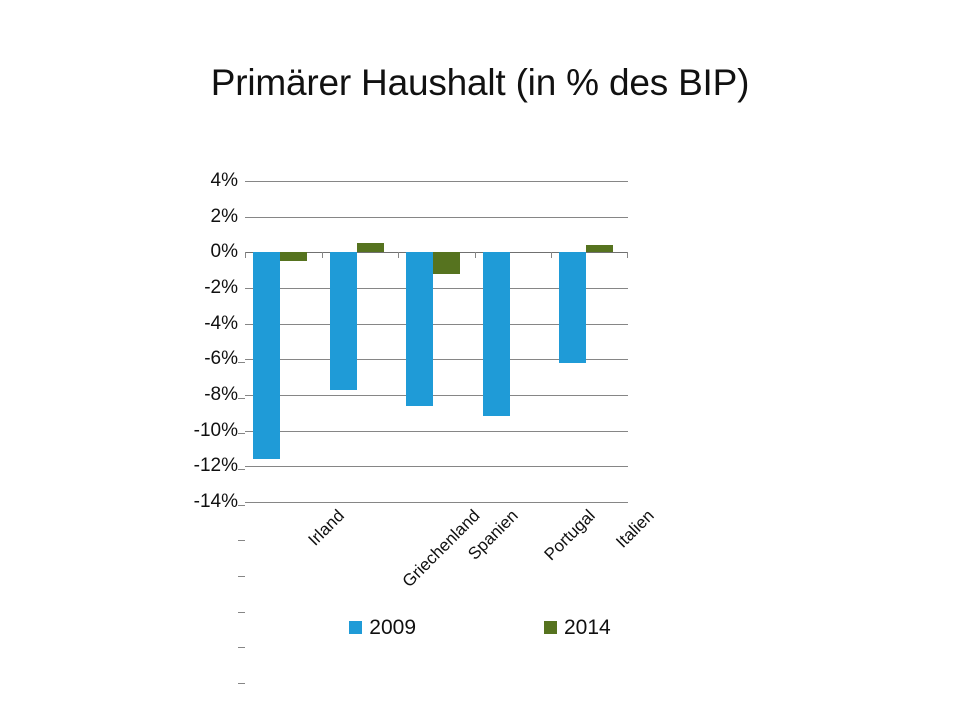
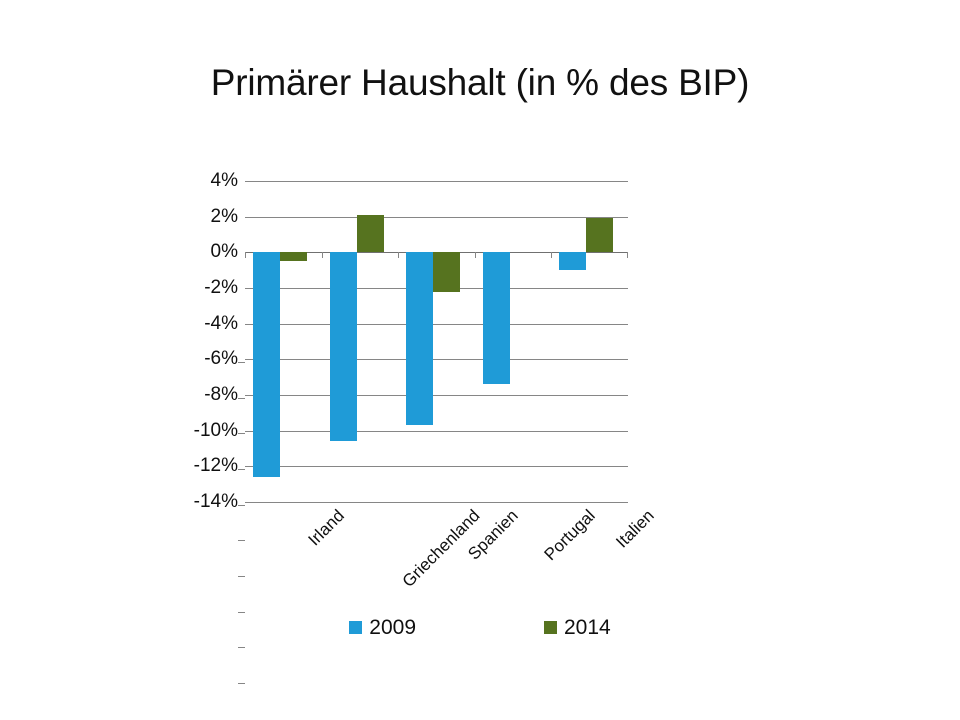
2009/Irland: -11.6% -> -12.6%
2009/Griechenland: -7.7% -> -10.6%
2014/Griechenland: 0.5% -> 2.1%
2009/Spanien: -8.6% -> -9.7%
2014/Spanien: -1.2% -> -2.2%
2009/Portugal: -9.2% -> -7.4%
2009/Italien: -6.2% -> -1.0%
2014/Italien: 0.4% -> 1.9%
